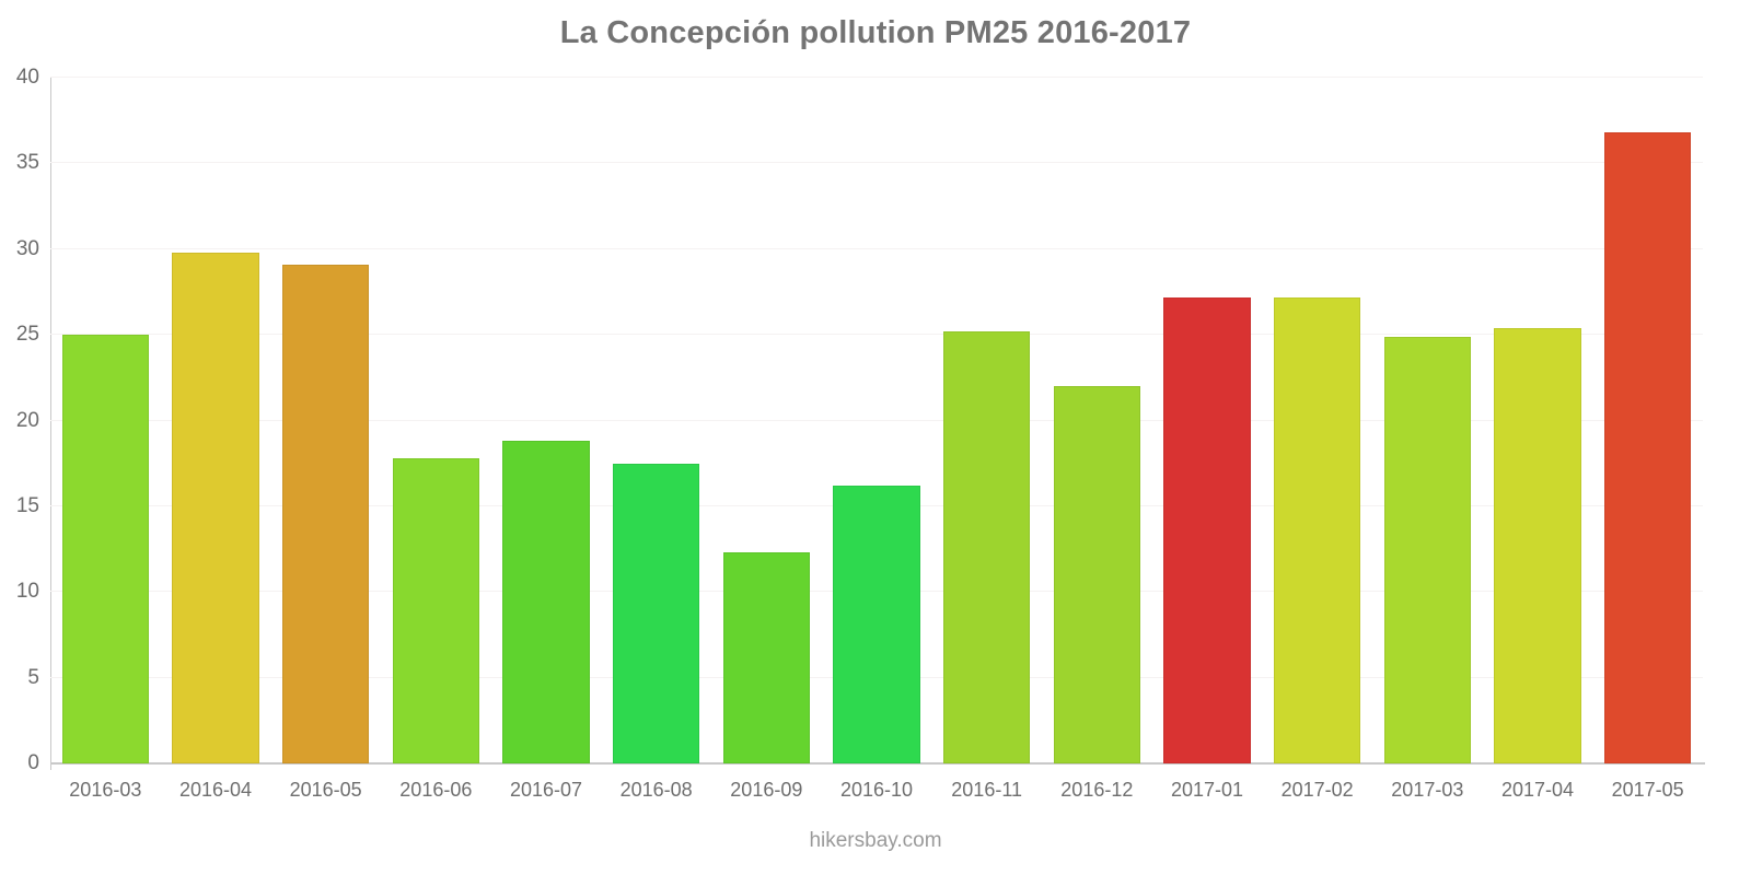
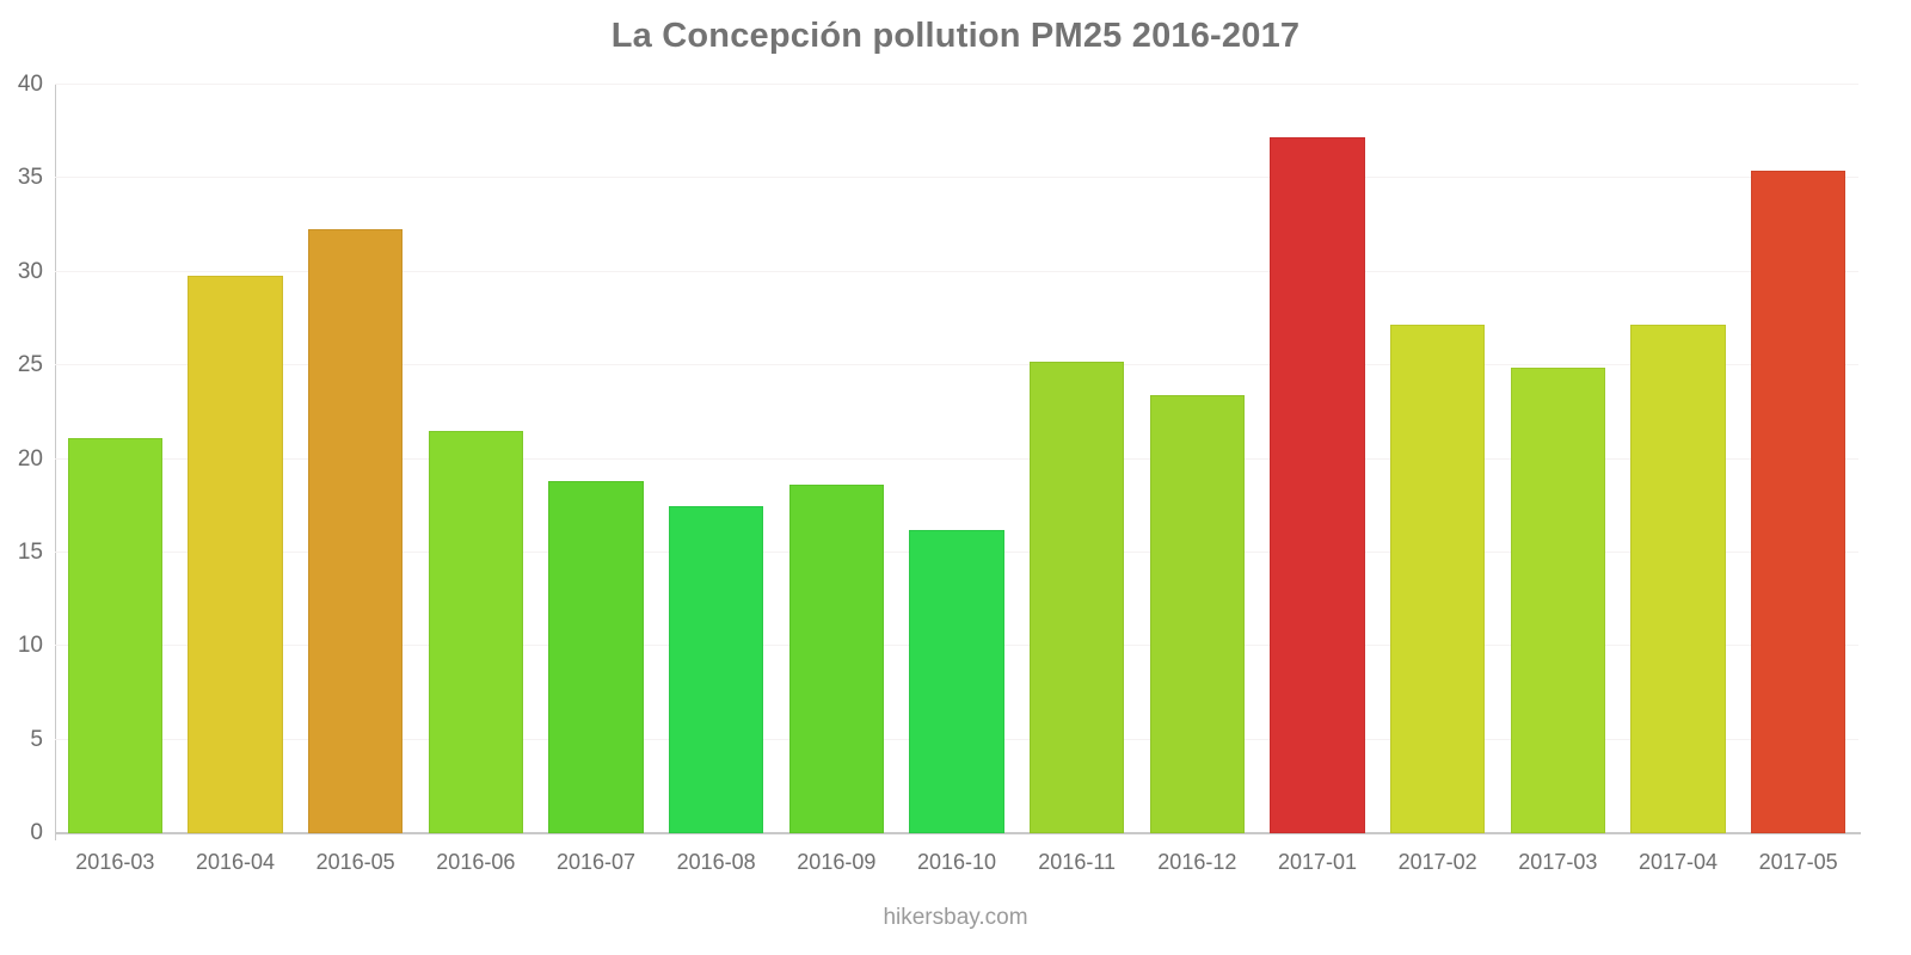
2016-03: 25.0 -> 21.1
2016-05: 29.1 -> 32.3
2016-06: 17.8 -> 21.5
2016-09: 12.3 -> 18.6
2016-12: 22.0 -> 23.4
2017-01: 27.2 -> 37.2
2017-04: 25.4 -> 27.2
2017-05: 36.8 -> 35.4
